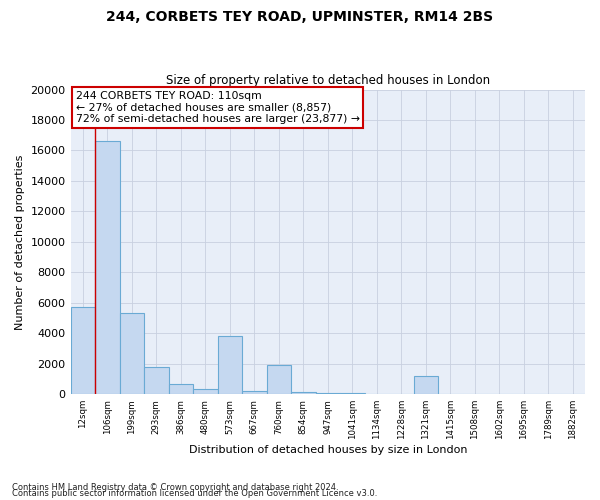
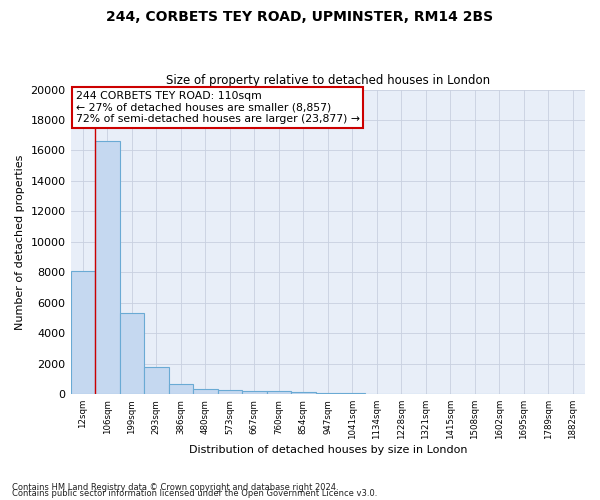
12sqm: 5700 -> 8100
573sqm: 3800 -> 300
760sqm: 1900 -> 200
1321sqm: 1200 -> 0
